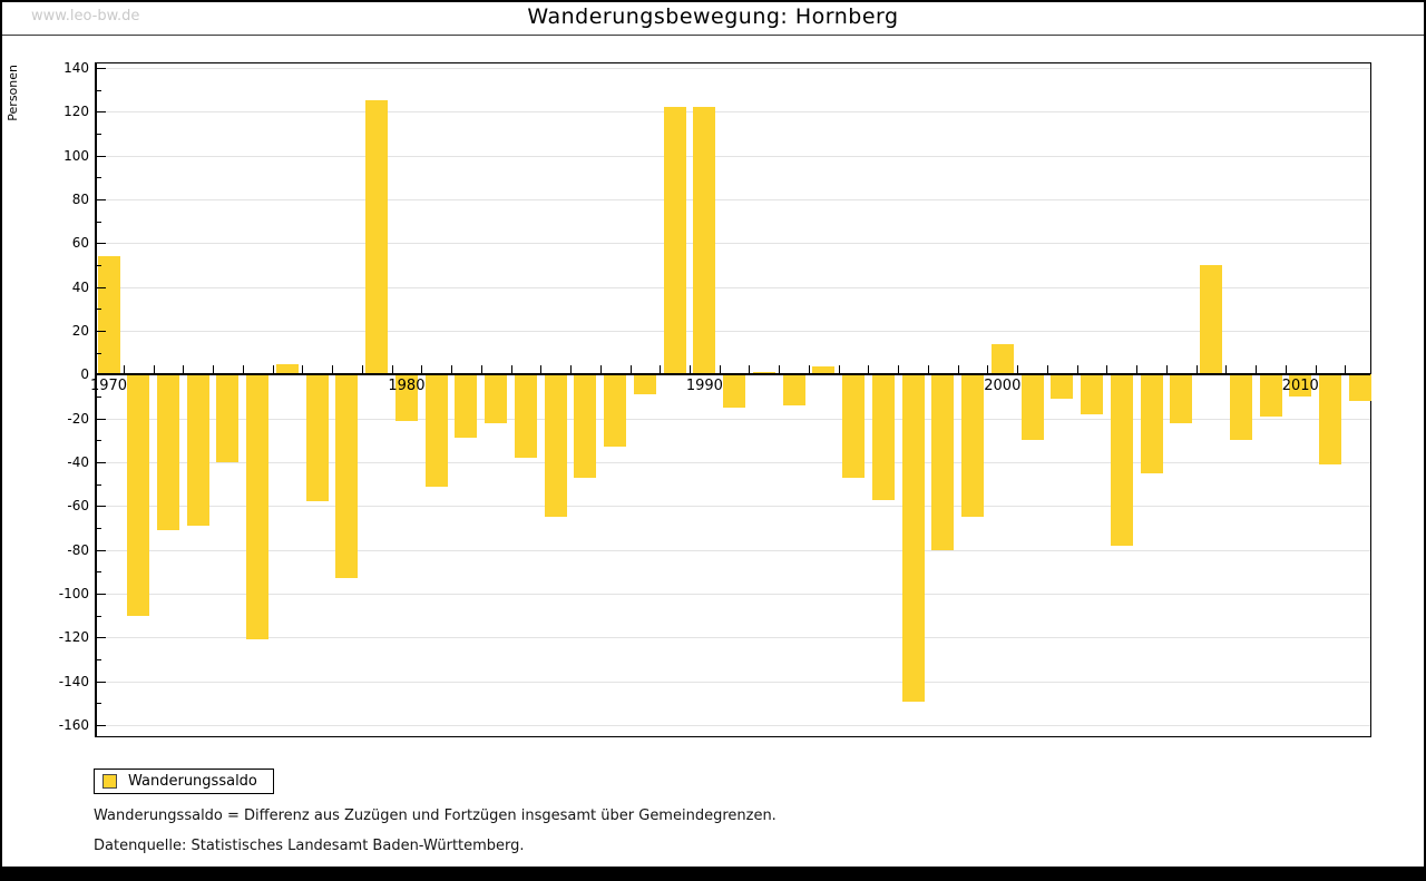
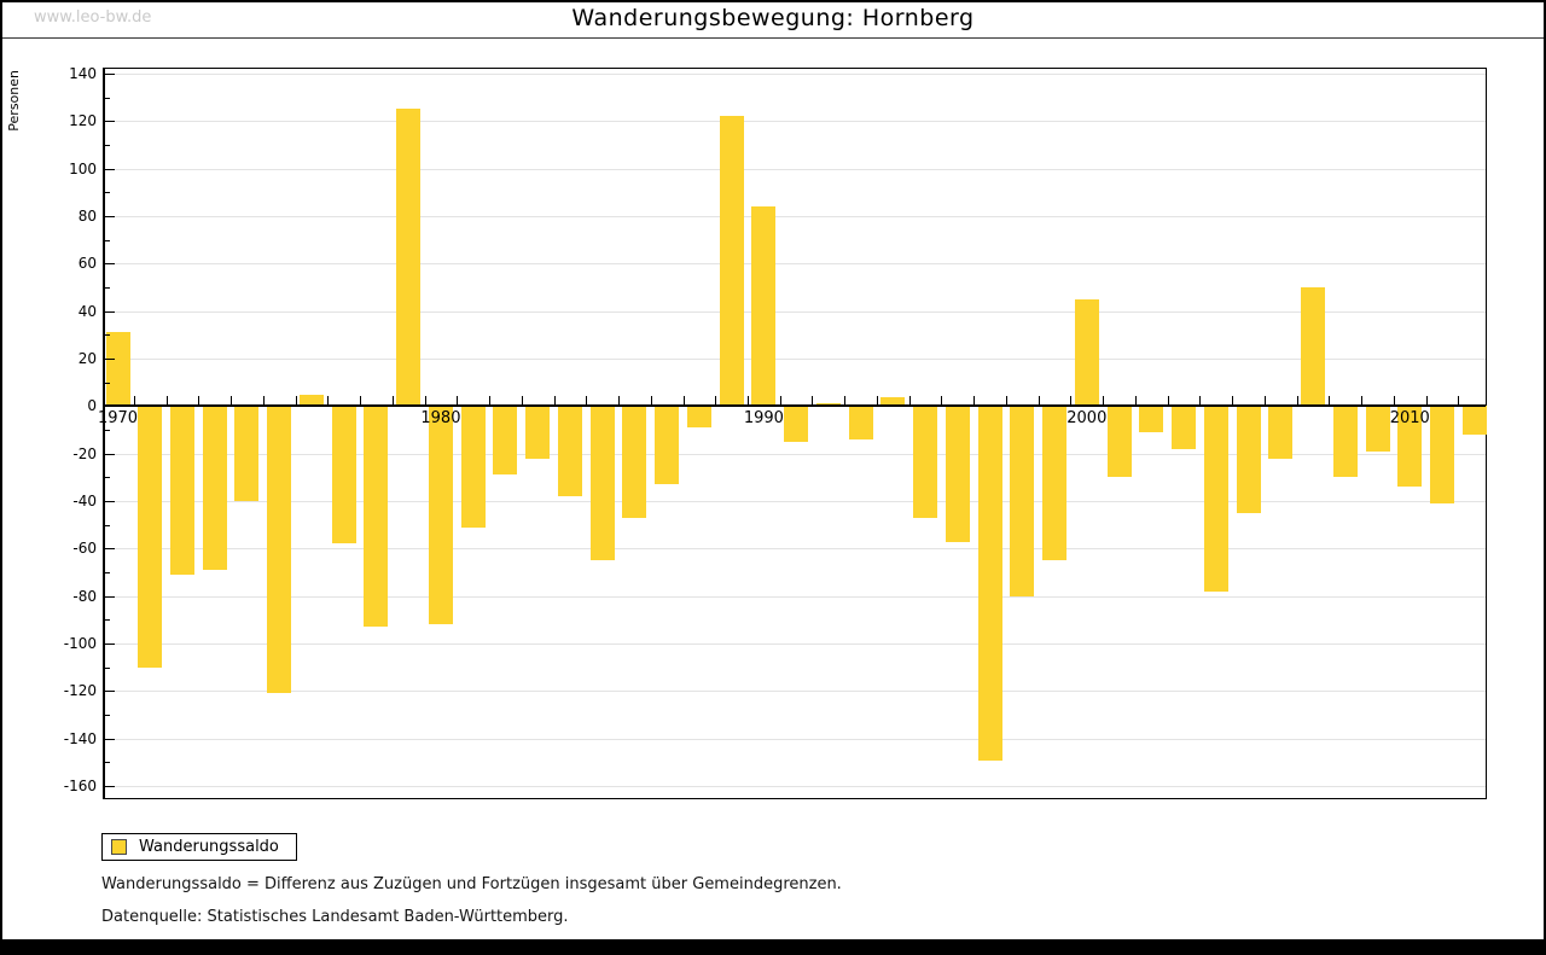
1970: 54 -> 31
1980: -21 -> -92
1990: 122 -> 84
2000: 14 -> 45
2010: -10 -> -34
